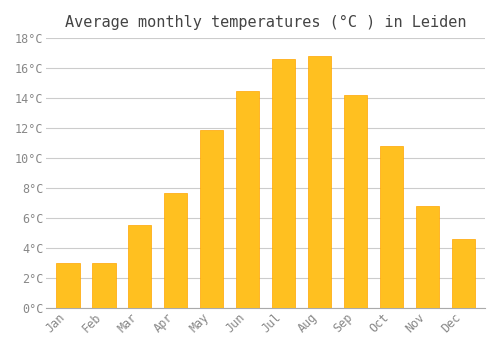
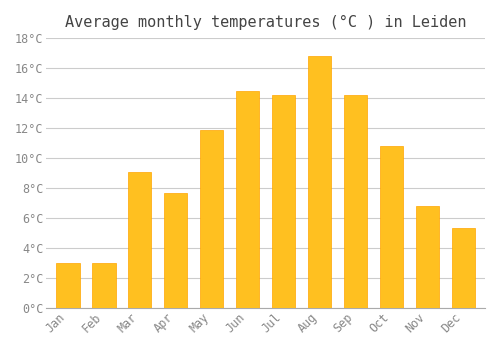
Mar: 5.5°C -> 9.1°C
Jul: 16.6°C -> 14.2°C
Dec: 4.6°C -> 5.3°C
